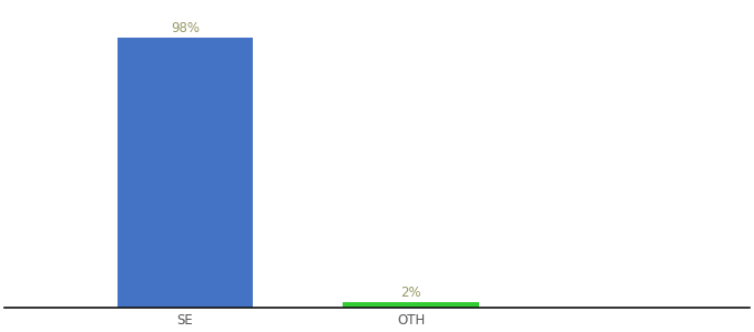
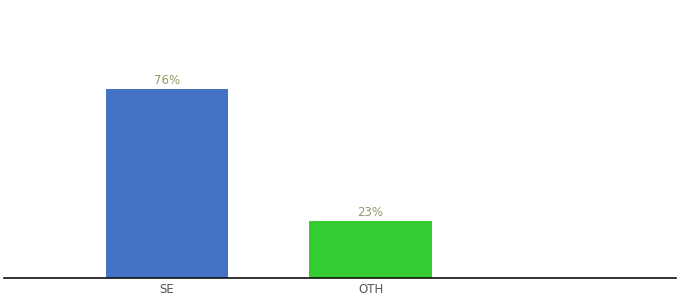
SE: 98% -> 76%
OTH: 2% -> 23%
